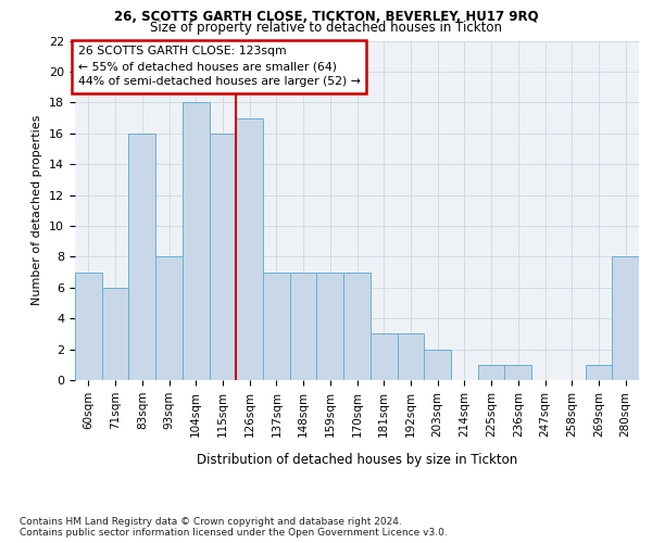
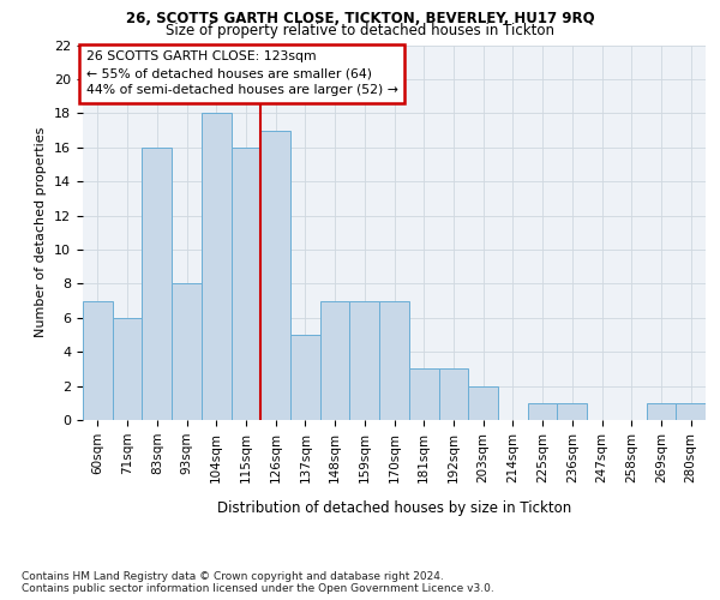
137sqm: 7 -> 5
280sqm: 8 -> 1
